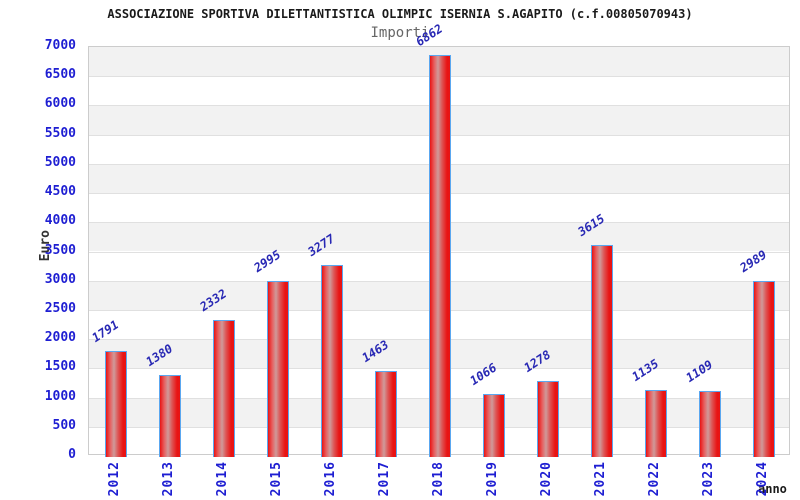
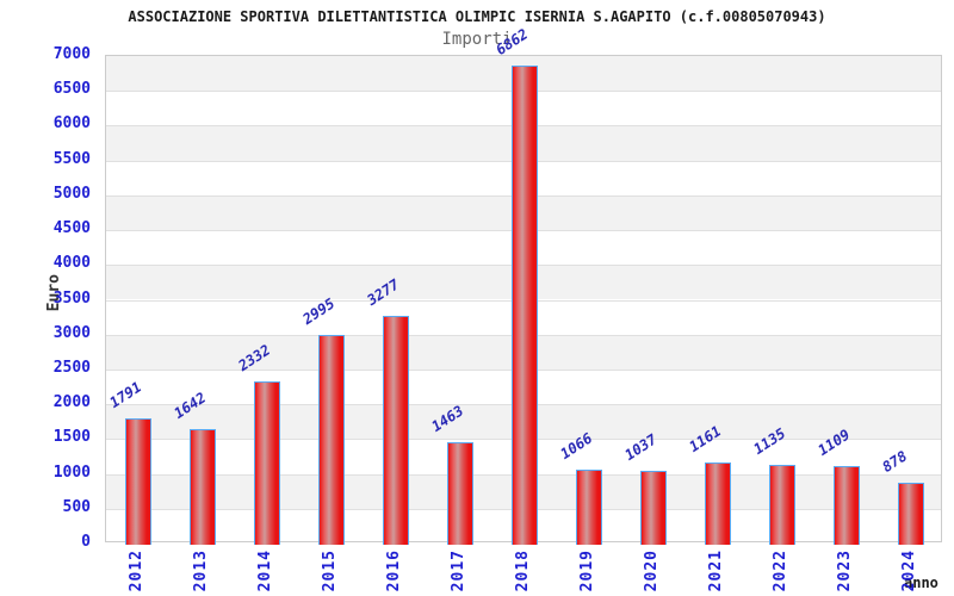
2013: 1380 -> 1642
2020: 1278 -> 1037
2021: 3615 -> 1161
2024: 2989 -> 878
